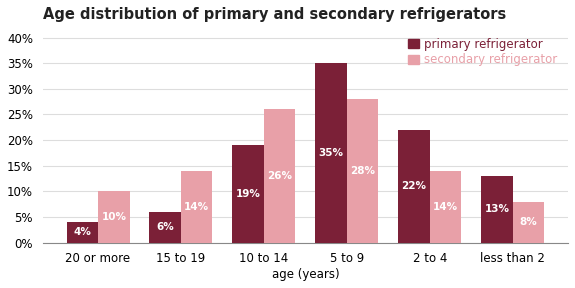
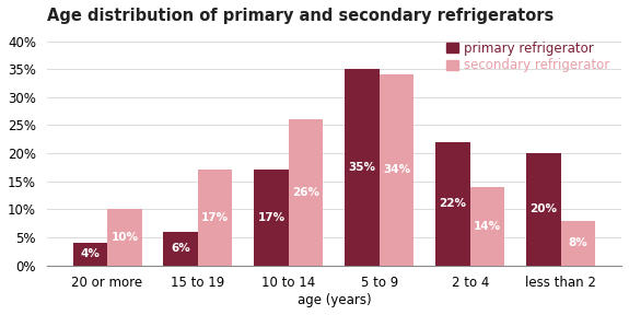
secondary refrigerator/15 to 19: 14% -> 17%
primary refrigerator/10 to 14: 19% -> 17%
secondary refrigerator/5 to 9: 28% -> 34%
primary refrigerator/less than 2: 13% -> 20%
